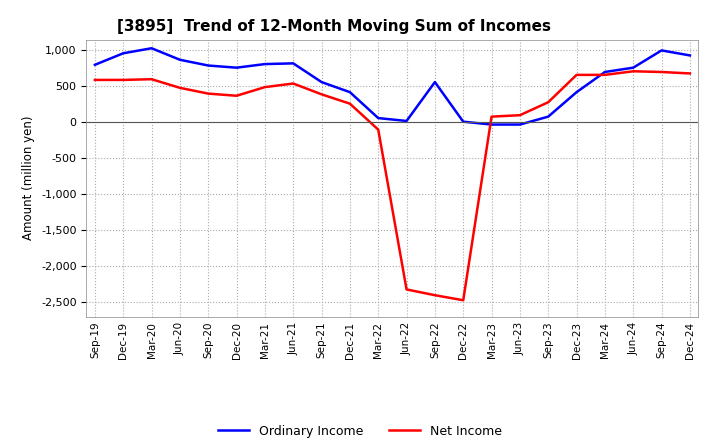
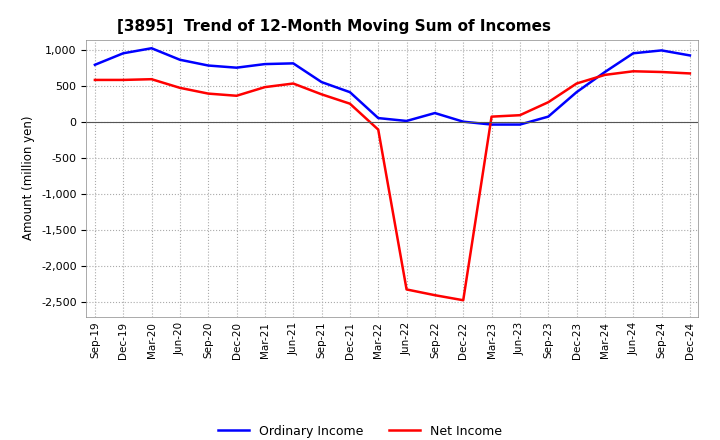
Ordinary Income/Sep-22: 560 -> 130
Net Income/Dec-23: 660 -> 540
Ordinary Income/Jun-24: 760 -> 960
